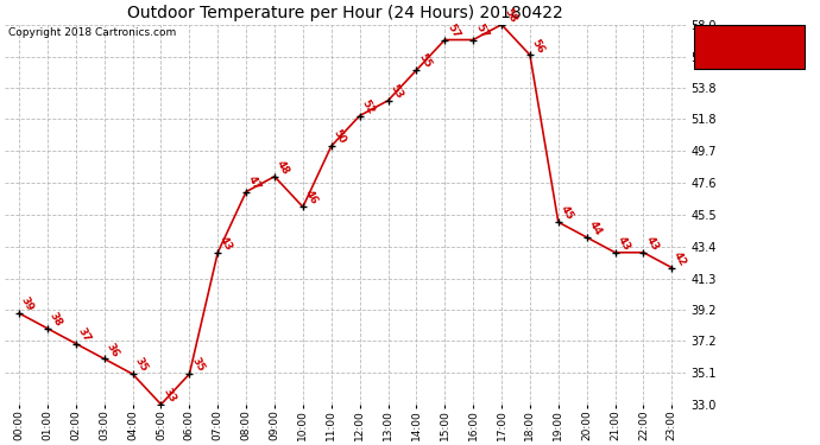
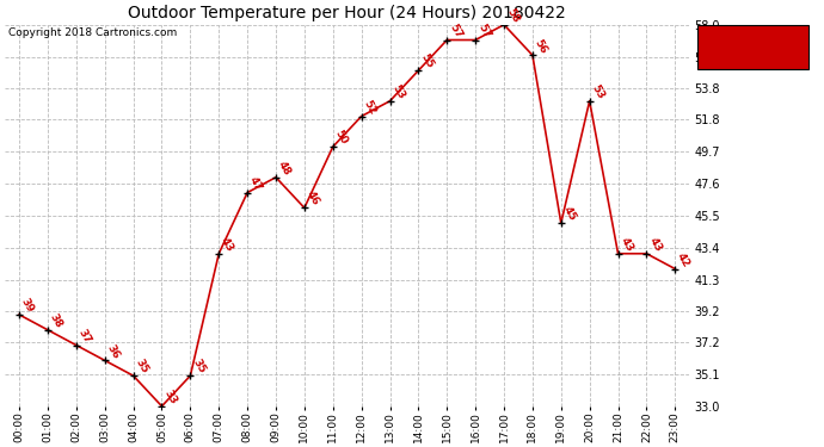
20:00: 44 -> 53
